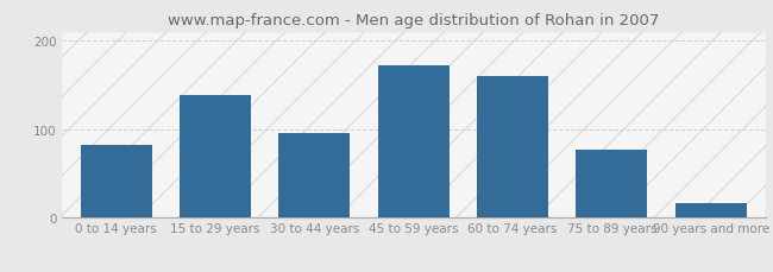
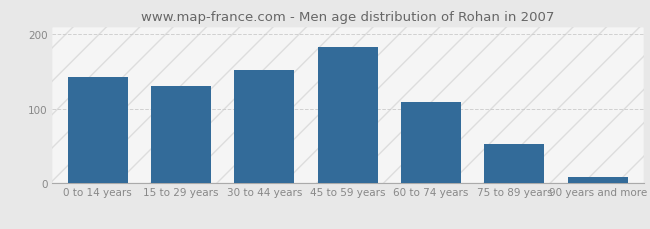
0 to 14 years: 82 -> 142
15 to 29 years: 138 -> 130
30 to 44 years: 96 -> 152
45 to 59 years: 172 -> 182
60 to 74 years: 160 -> 109
75 to 89 years: 76 -> 52
90 years and more: 16 -> 8
